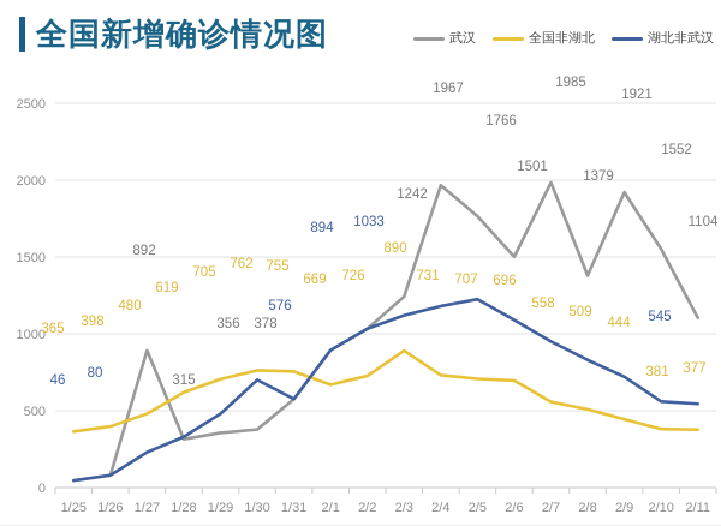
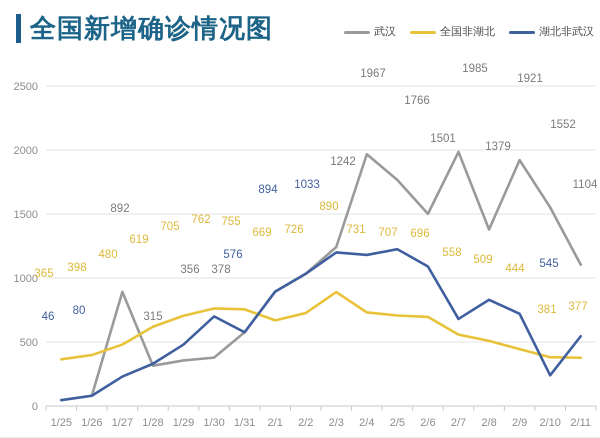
湖北非武汉/2/3: 1120 -> 1200
湖北非武汉/2/7: 950 -> 680
湖北非武汉/2/10: 560 -> 240
